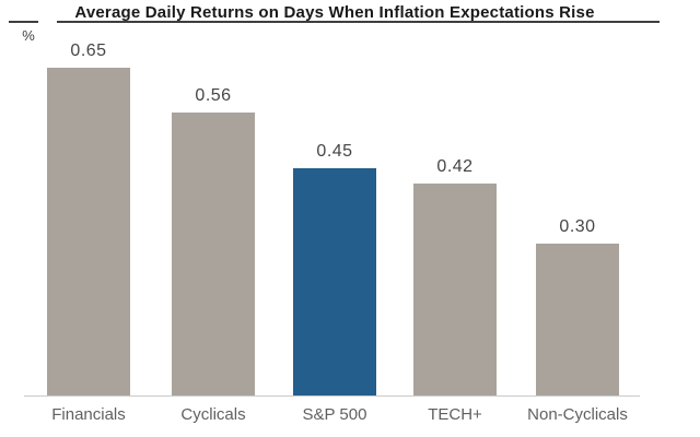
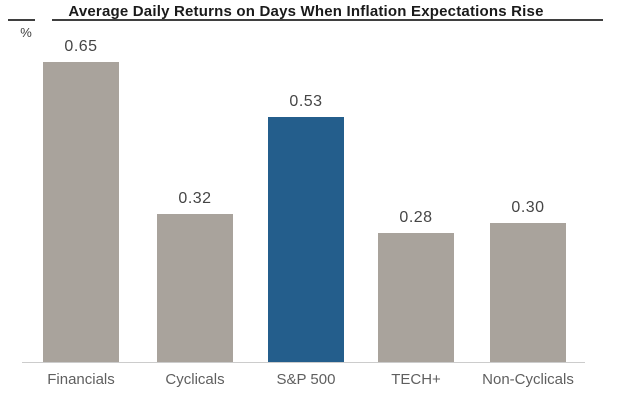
Cyclicals: 0.56 -> 0.32
S&P 500: 0.45 -> 0.53
TECH+: 0.42 -> 0.28
